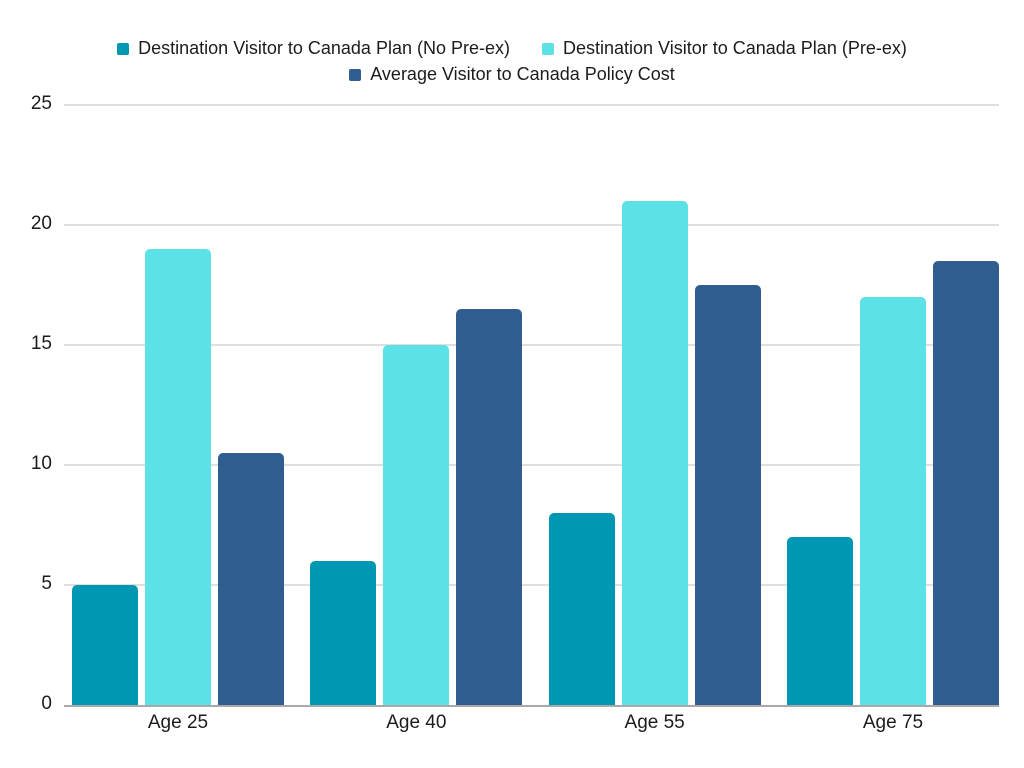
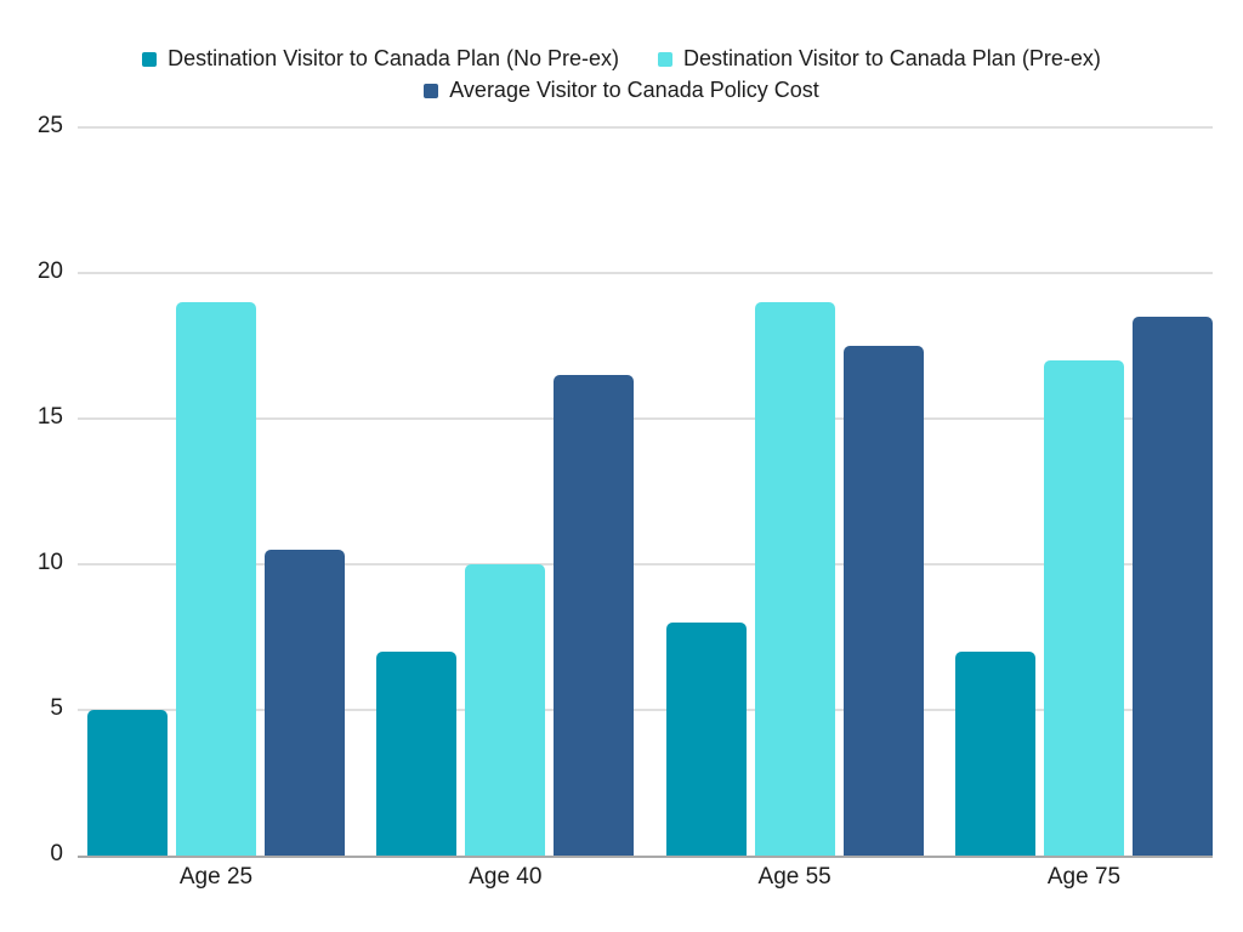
Destination Visitor to Canada Plan (No Pre-ex)/Age 40: 6 -> 7
Destination Visitor to Canada Plan (Pre-ex)/Age 40: 15 -> 10
Destination Visitor to Canada Plan (Pre-ex)/Age 55: 21 -> 19
